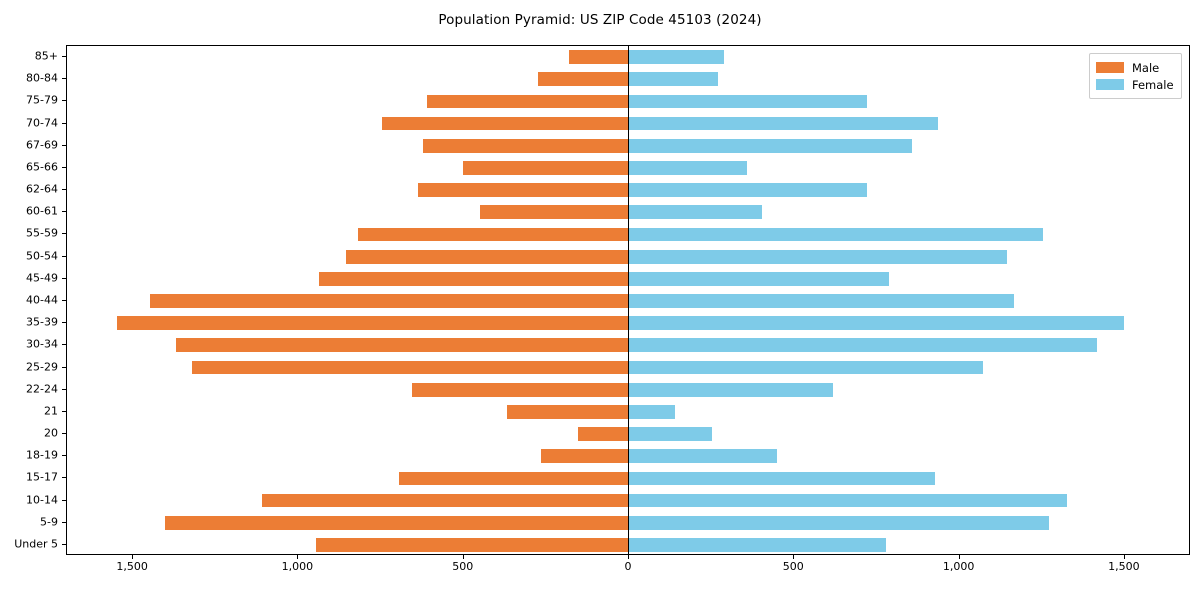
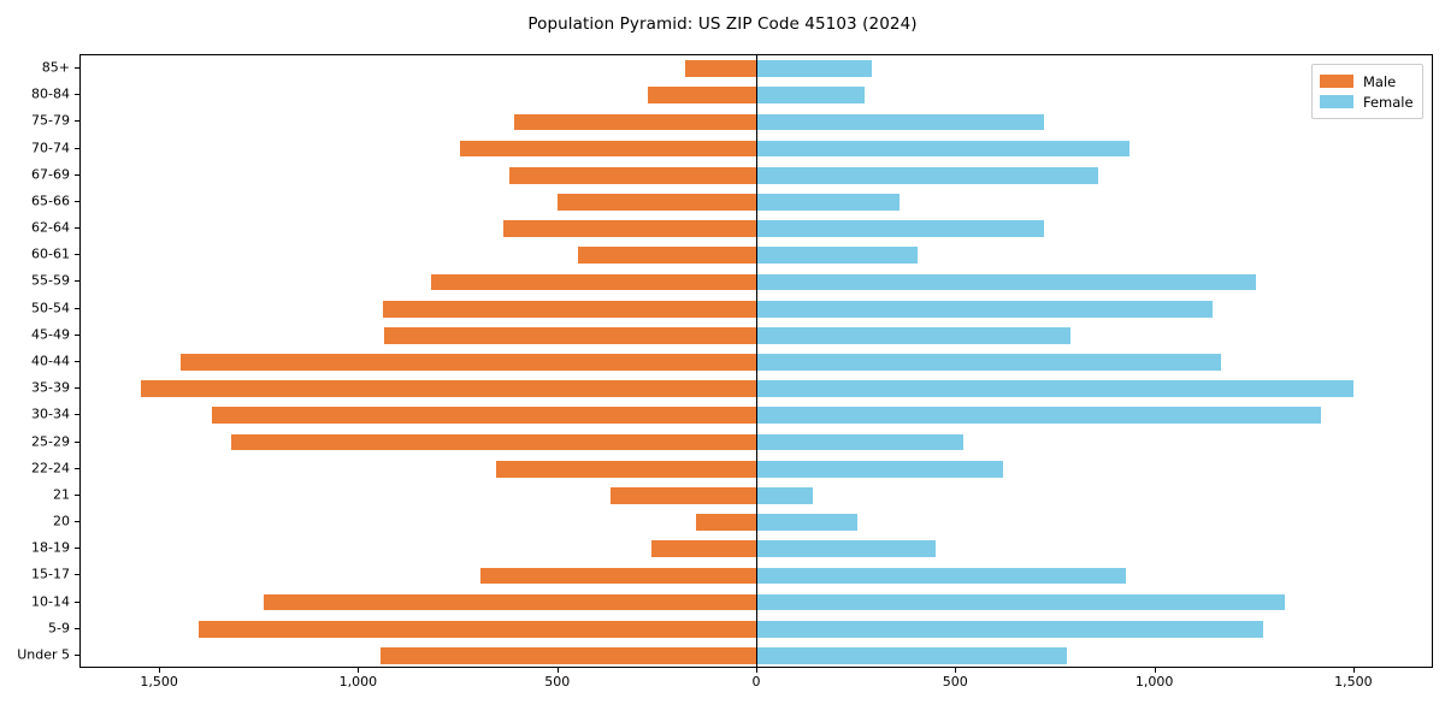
Male/50-54: 860 -> 940
Female/25-29: 1080 -> 520
Male/10-14: 1110 -> 1240
